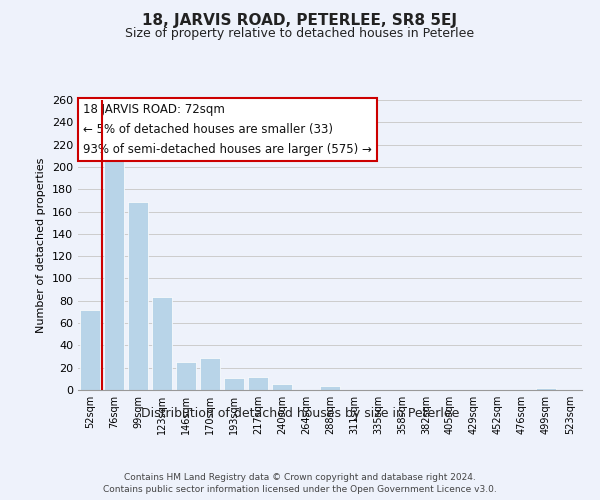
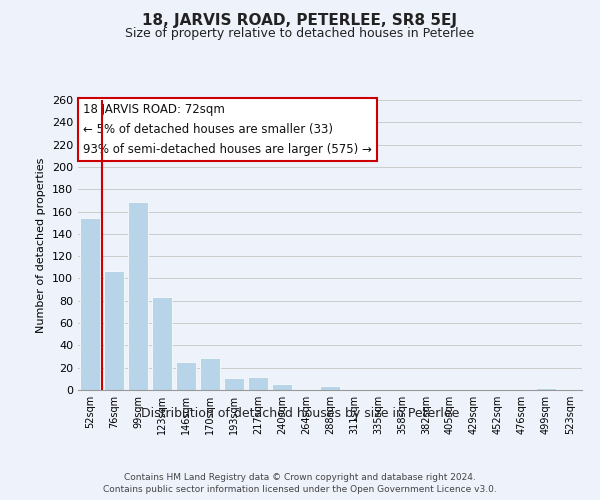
52sqm: 72 -> 154
76sqm: 207 -> 107
